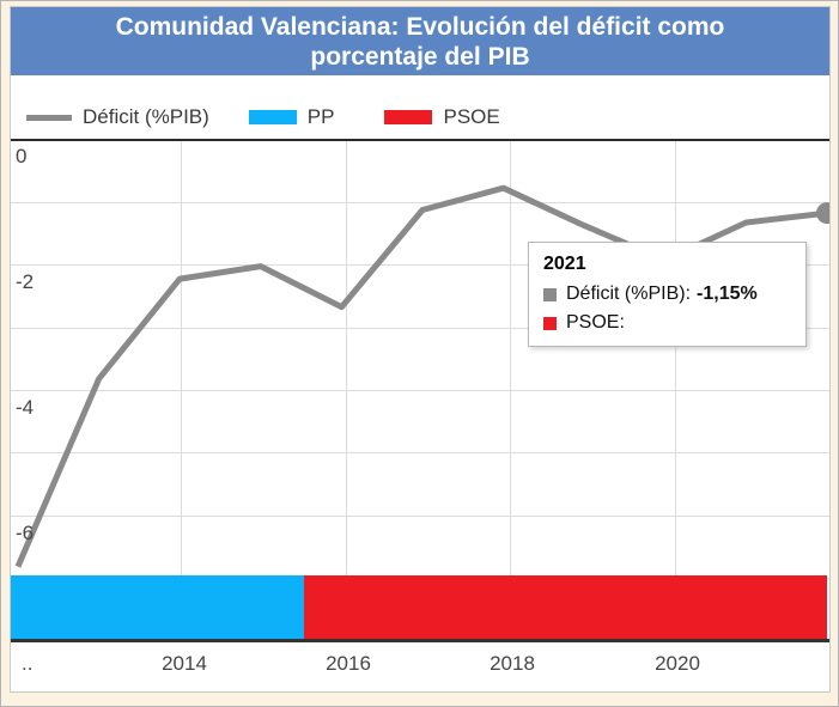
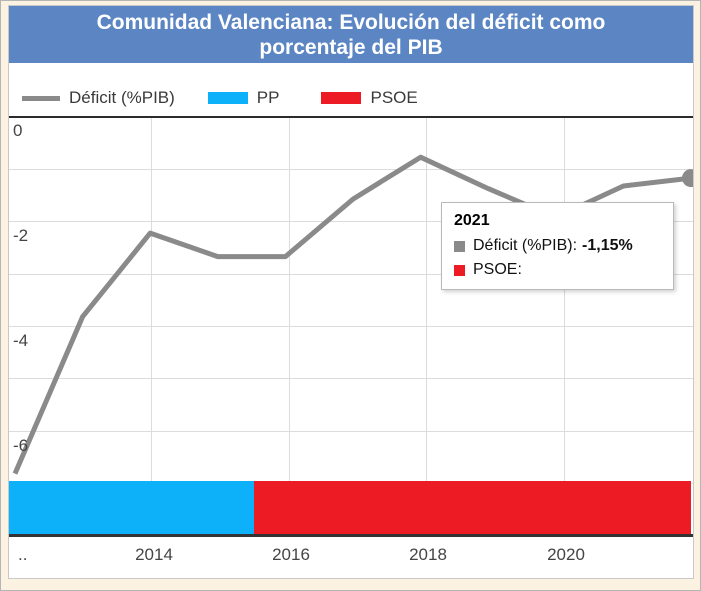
2014: -2.0 -> -2.6
2016: -1.1 -> -1.6
